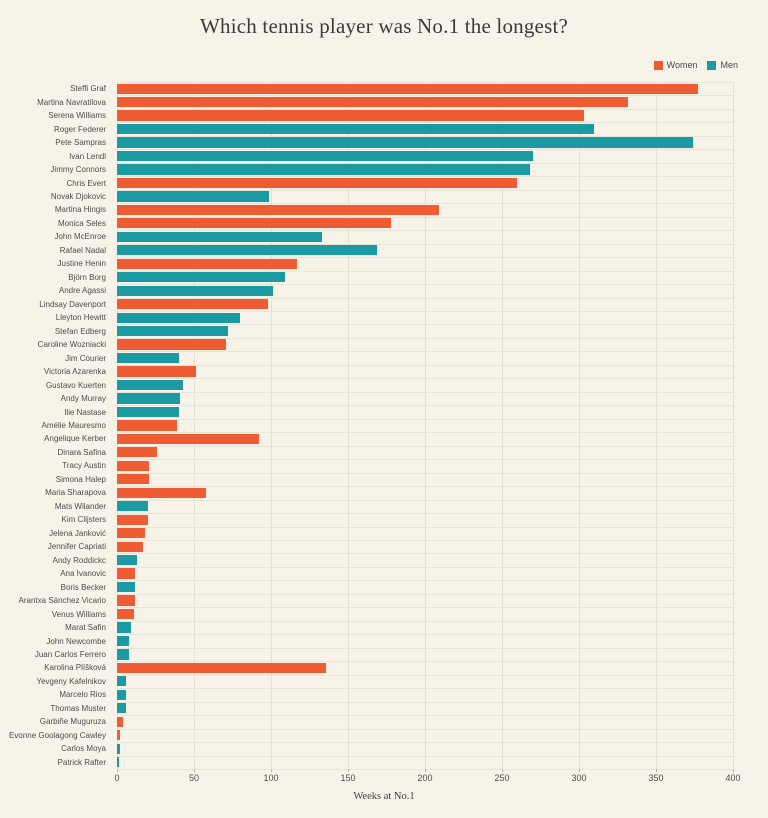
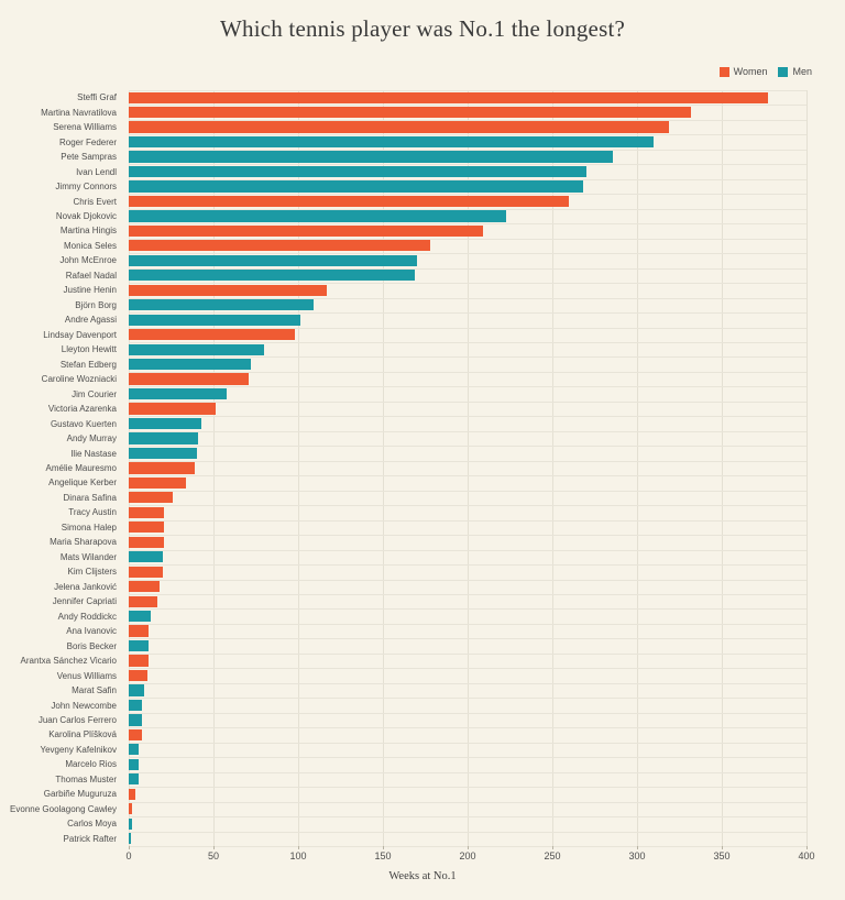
Serena Williams: 303 -> 319
Pete Sampras: 374 -> 286
Novak Djokovic: 99 -> 223
John McEnroe: 133 -> 170
Jim Courier: 40 -> 58
Angelique Kerber: 92 -> 34
Maria Sharapova: 58 -> 21
Karolina Plíšková: 136 -> 8
